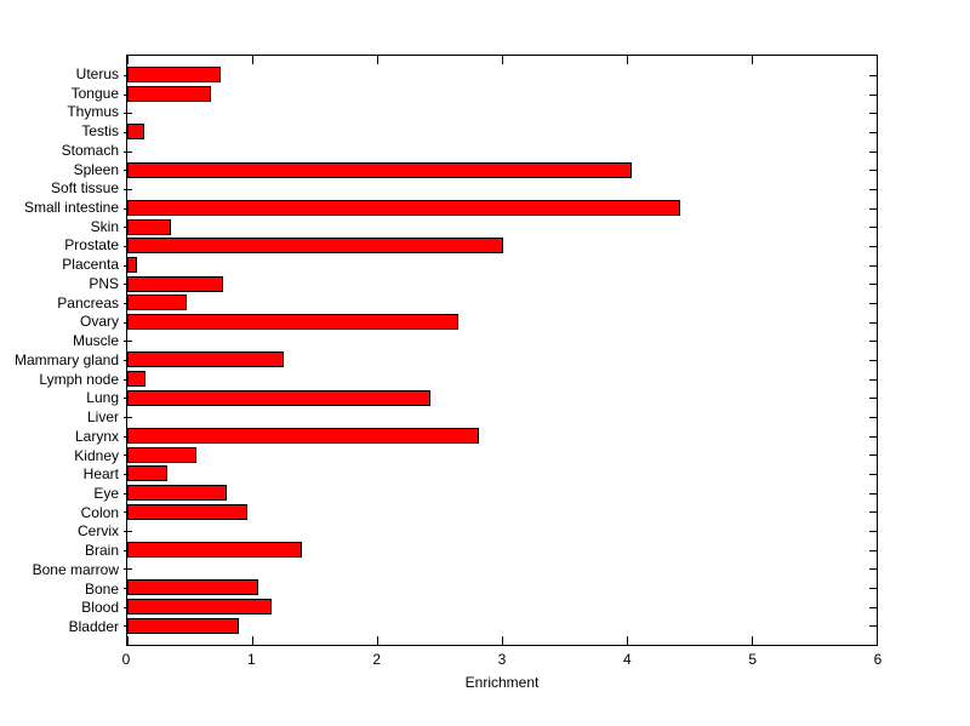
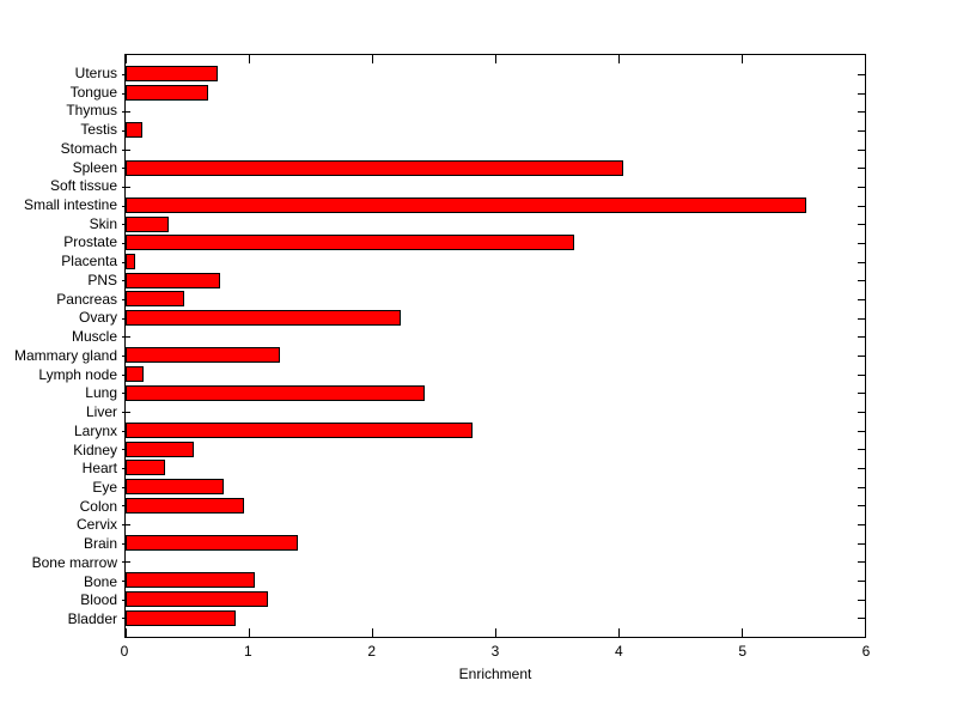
Small intestine: 4.43 -> 5.52
Prostate: 3.01 -> 3.64
Ovary: 2.65 -> 2.23
